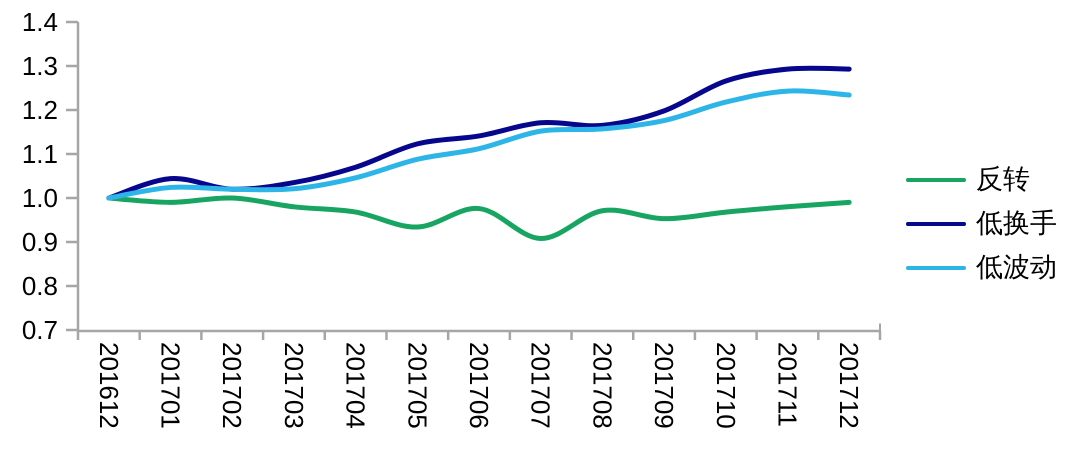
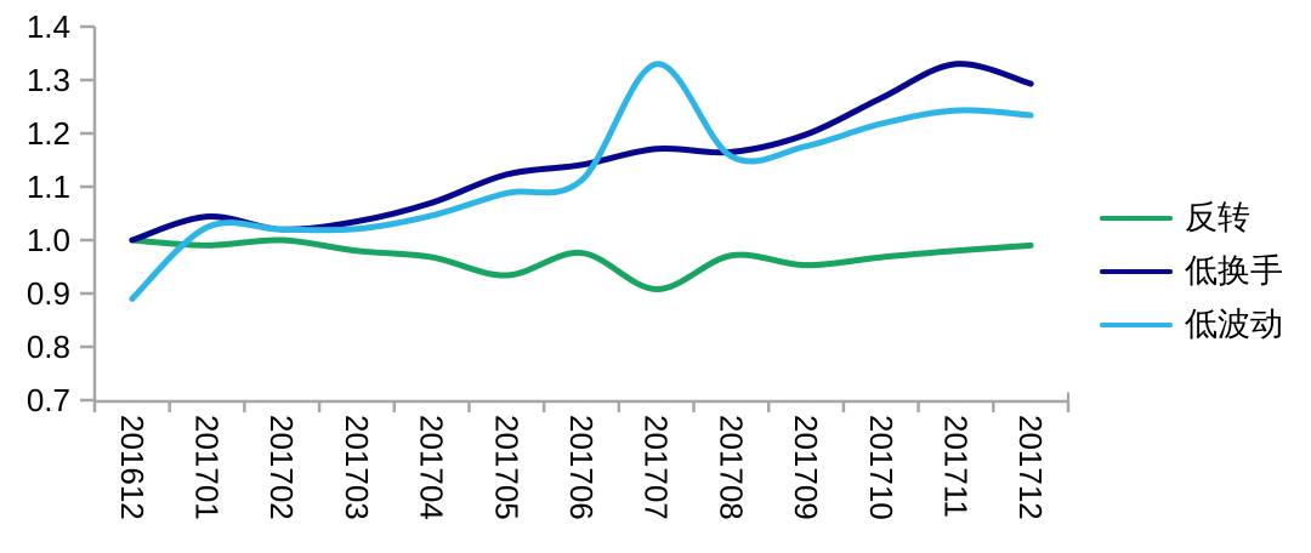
低波动/201612: 1.00 -> 0.89
低波动/201707: 1.15 -> 1.33
低换手/201711: 1.29 -> 1.33
